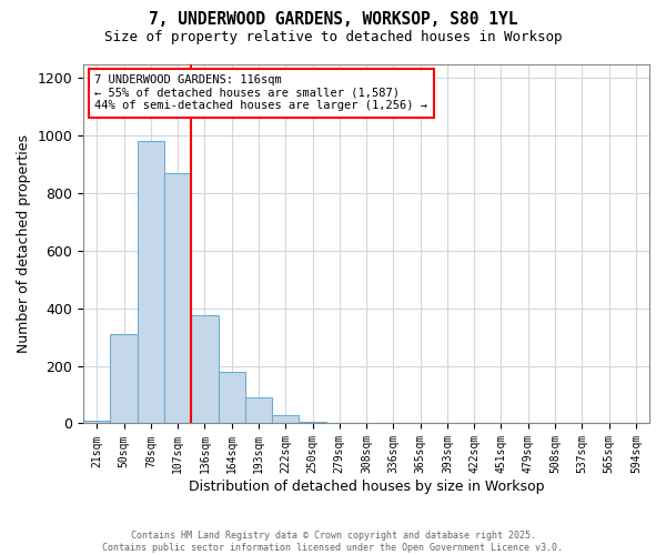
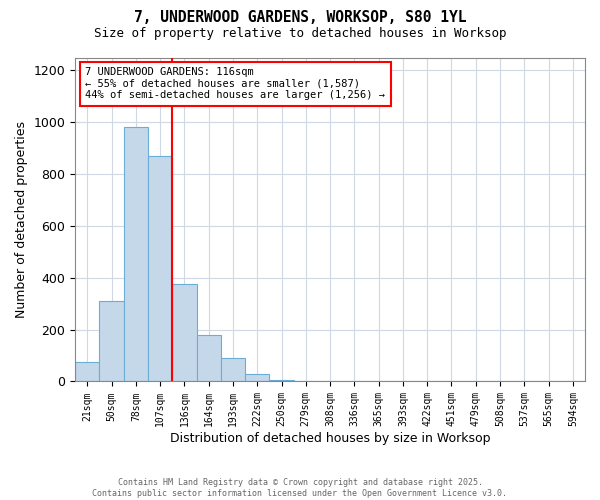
21sqm: 10 -> 75
